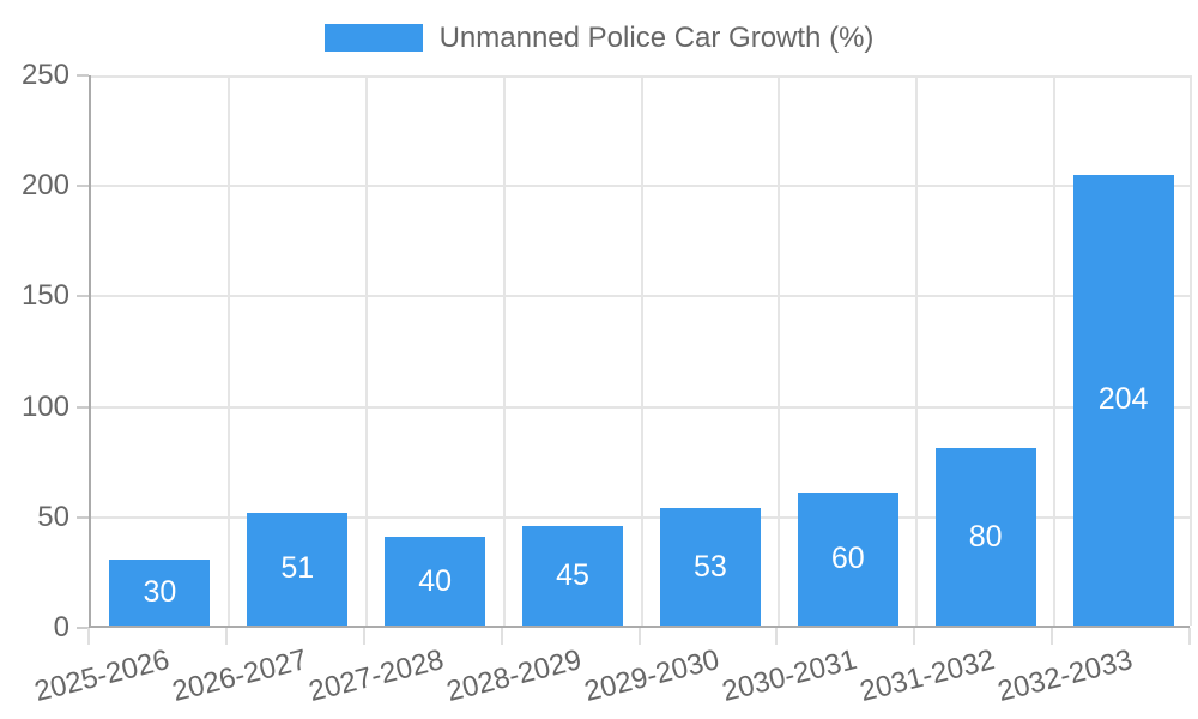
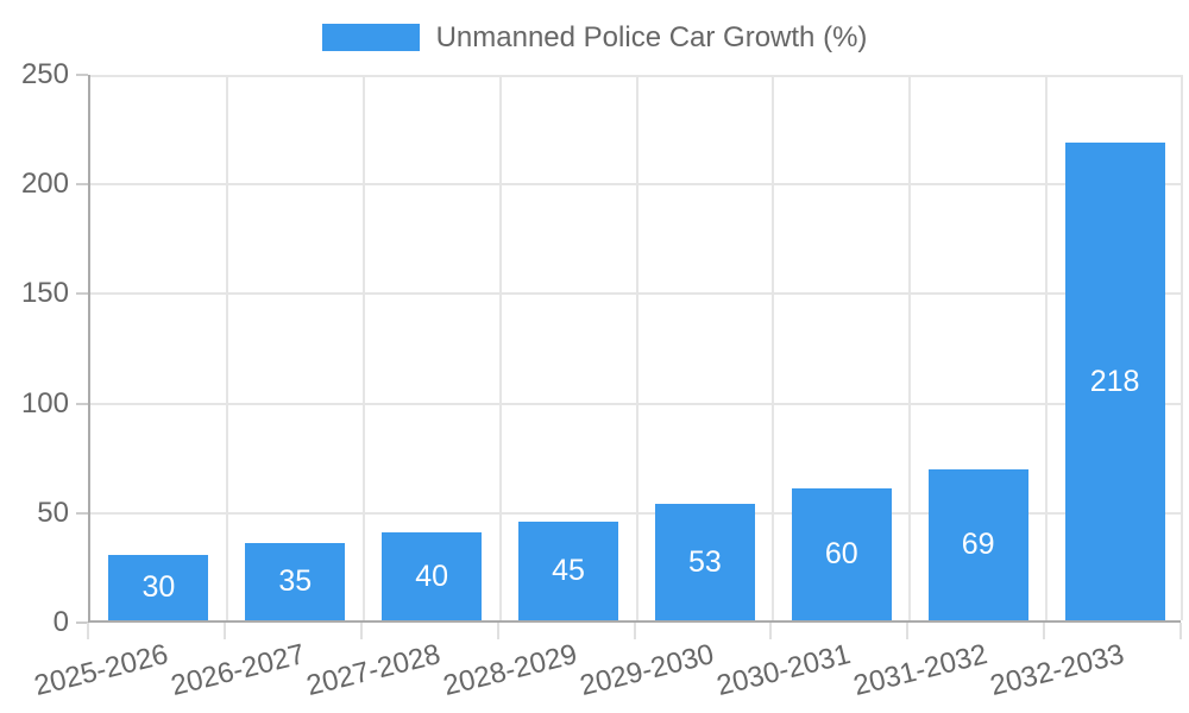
2026-2027: 51 -> 35
2031-2032: 80 -> 69
2032-2033: 204 -> 218
